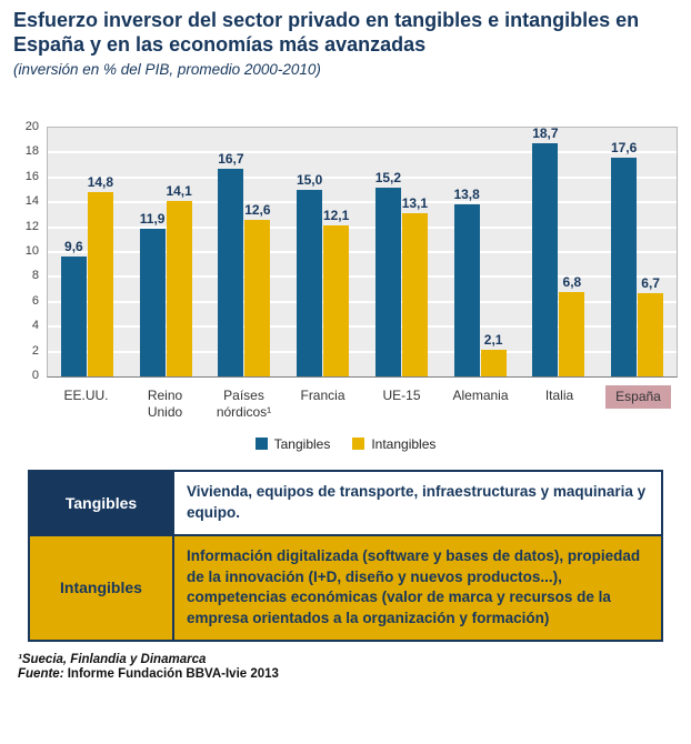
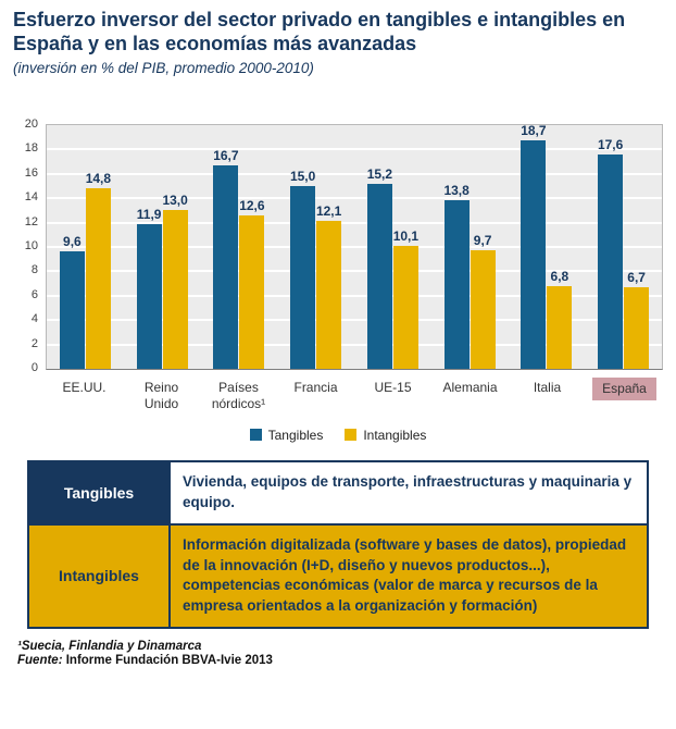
Intangibles/Reino Unido: 14,1 -> 13,0
Intangibles/UE-15: 13,1 -> 10,1
Intangibles/Alemania: 2,1 -> 9,7
